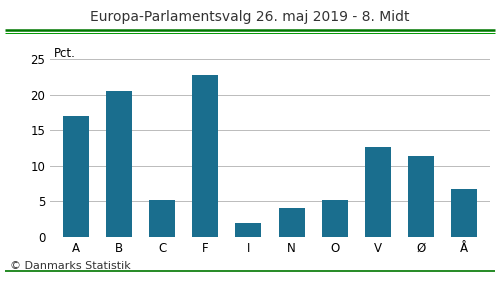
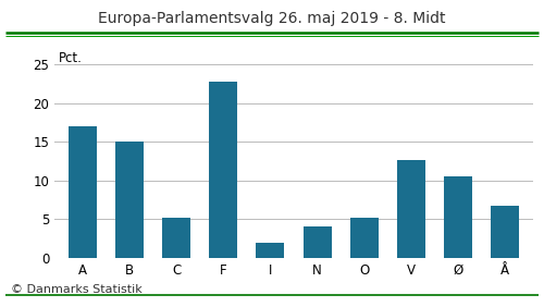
B: 20.6 -> 15.0
Ø: 11.4 -> 10.5
